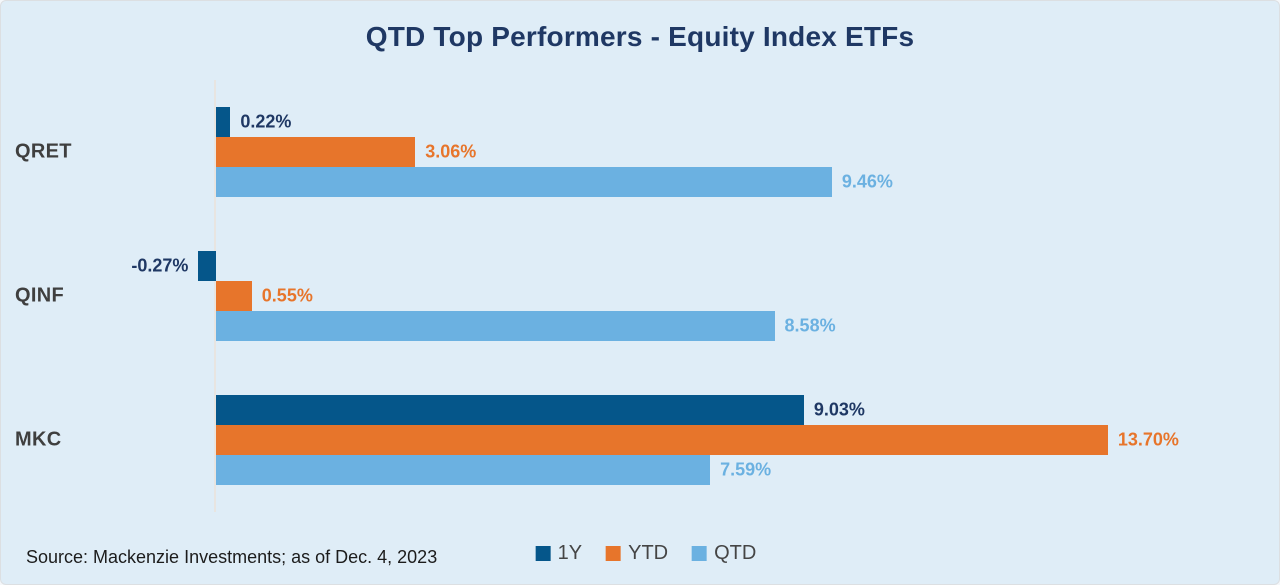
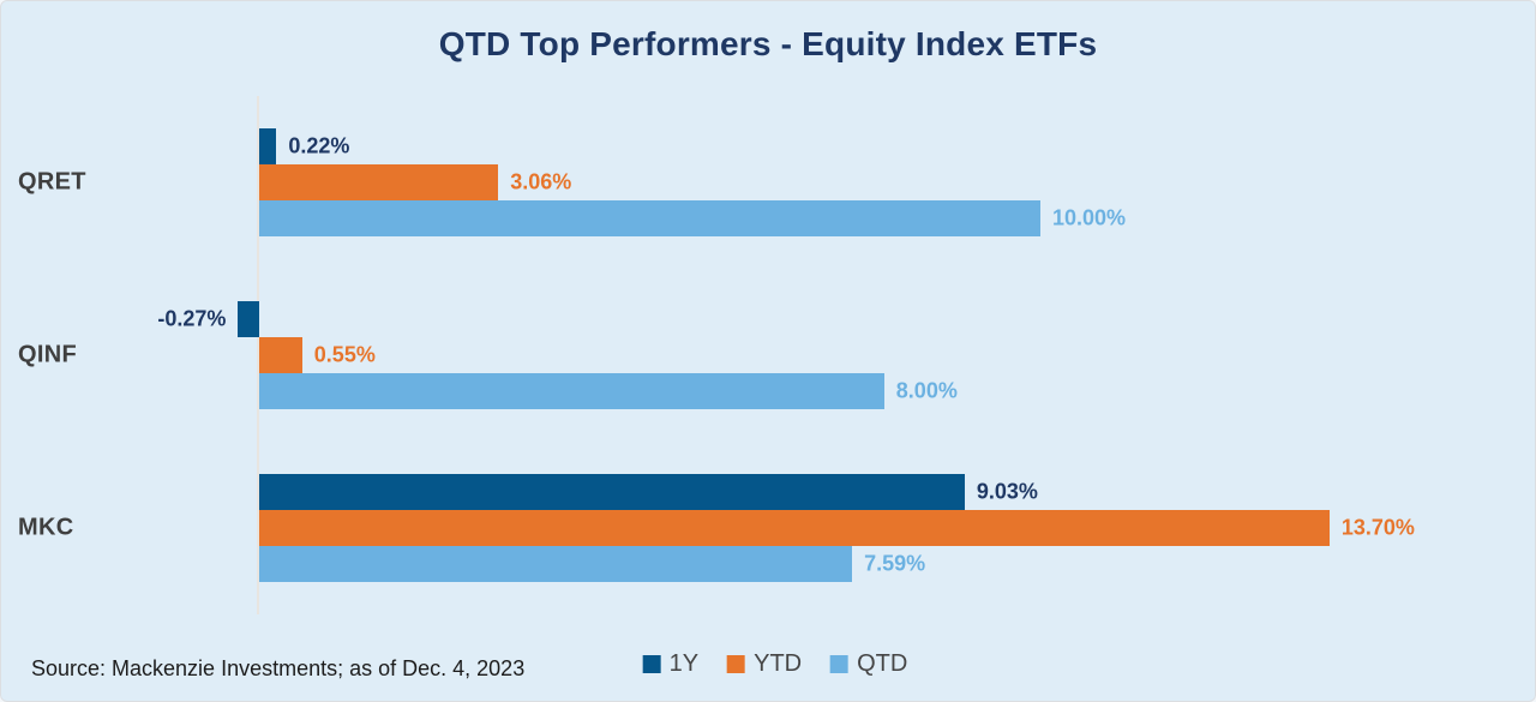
QTD/QRET: 9.46% -> 10.00%
QTD/QINF: 8.58% -> 8.00%
